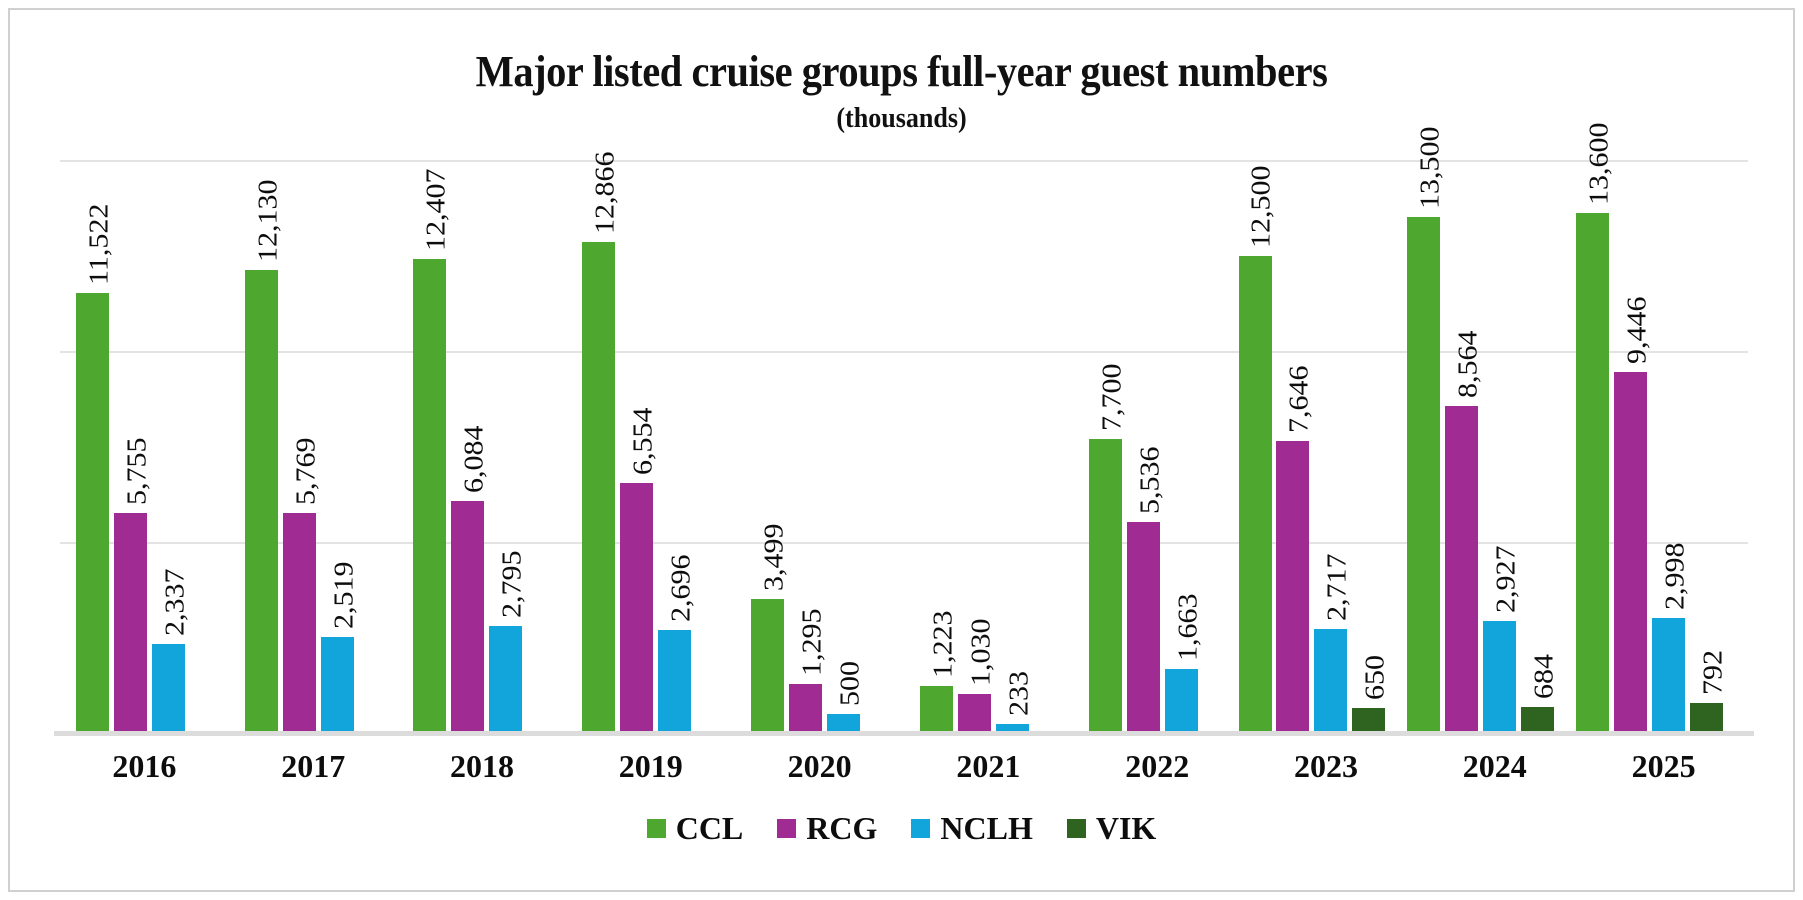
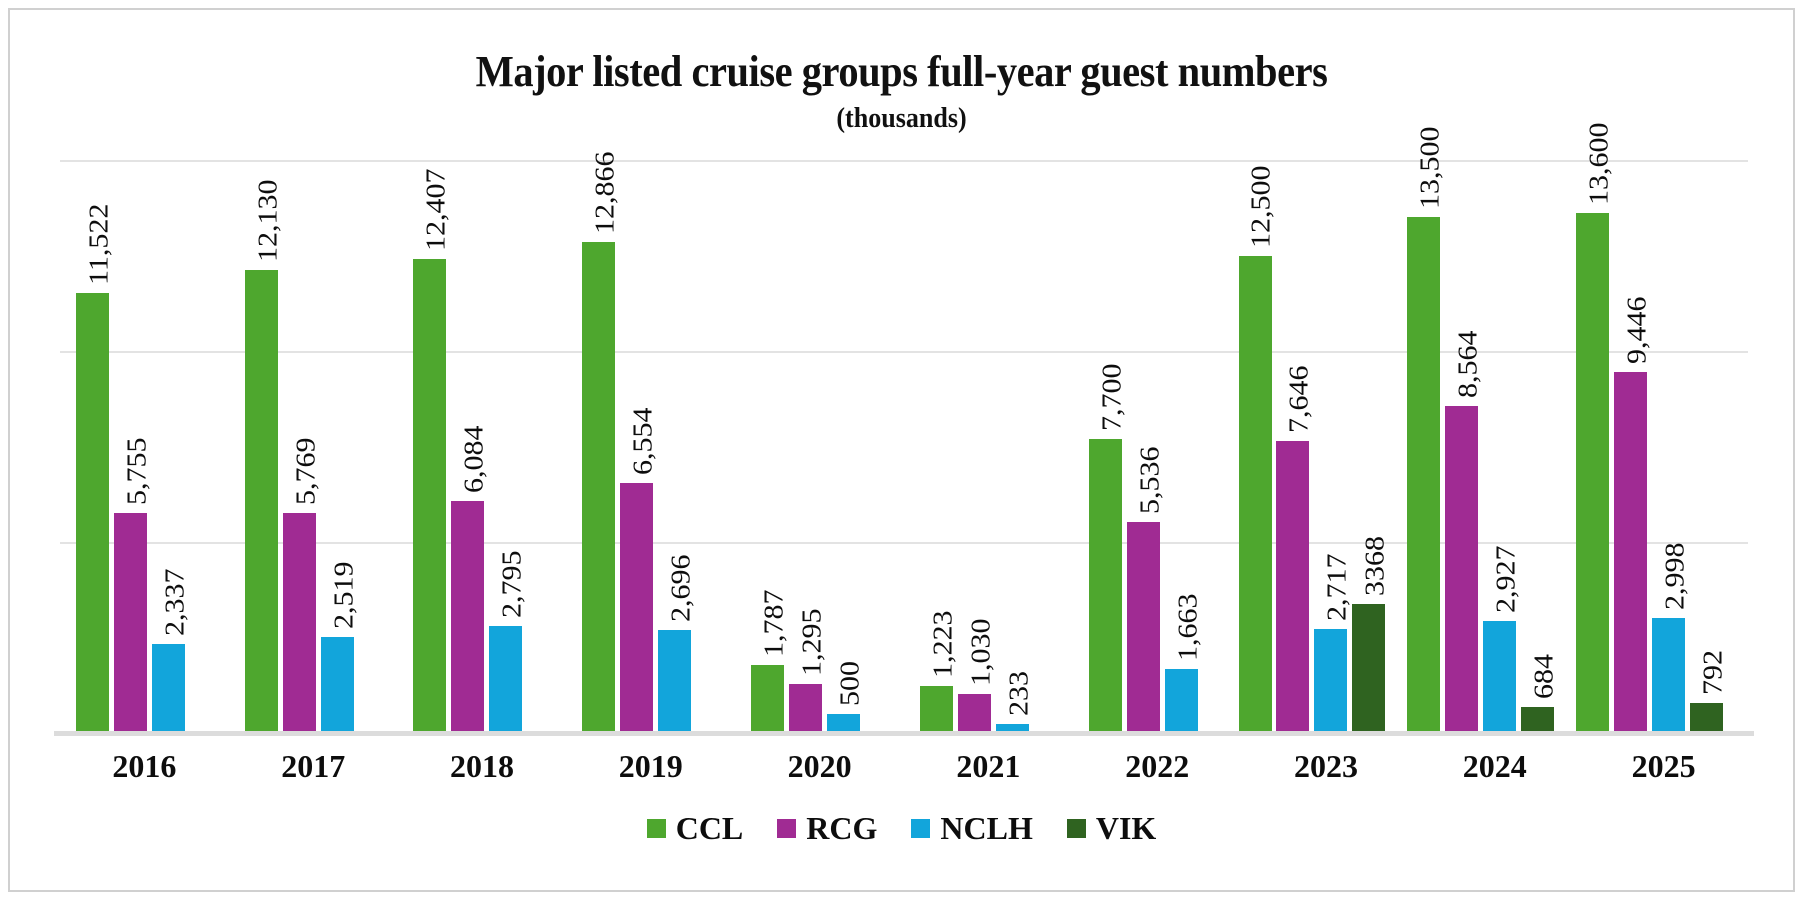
CCL/2020: 3,499 -> 1,787
VIK/2023: 650 -> 3368
